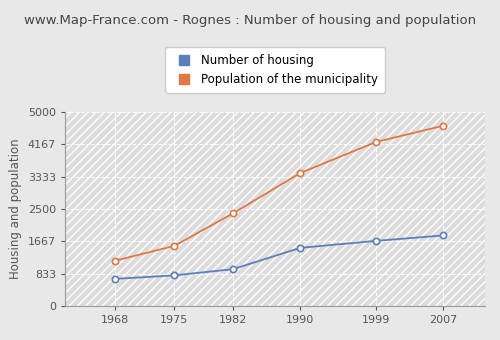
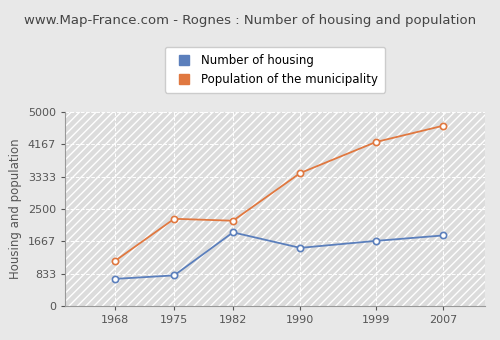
Population of the municipality/1975: 1550 -> 2250
Number of housing/1982: 950 -> 1900
Population of the municipality/1982: 2390 -> 2200
